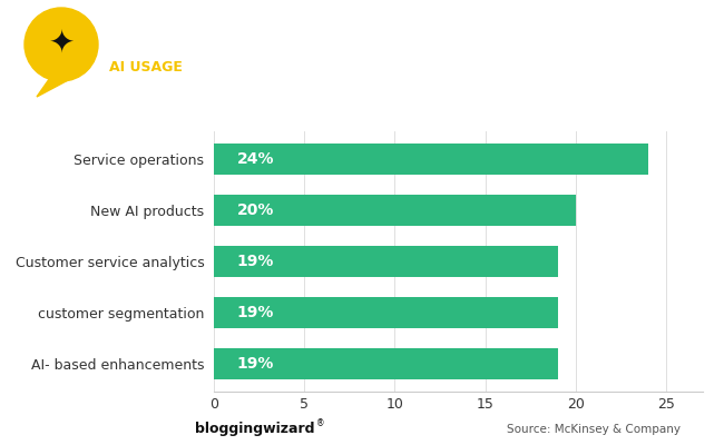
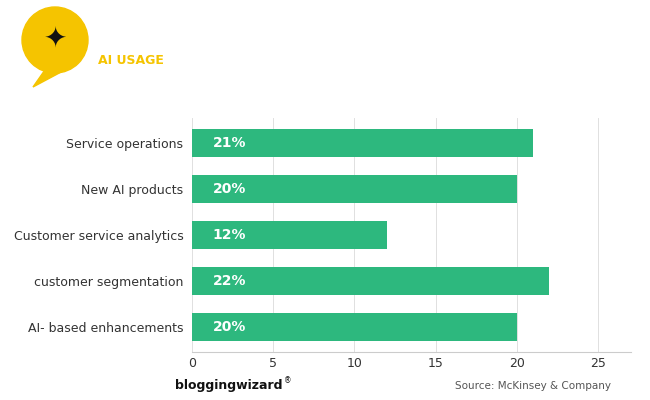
Service operations: 24% -> 21%
Customer service analytics: 19% -> 12%
customer segmentation: 19% -> 22%
AI- based enhancements: 19% -> 20%
